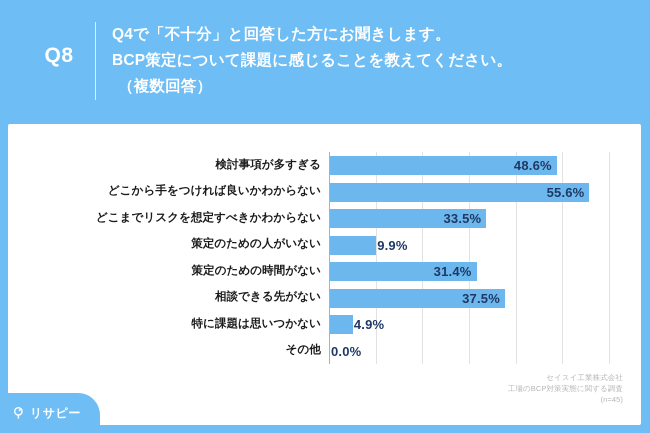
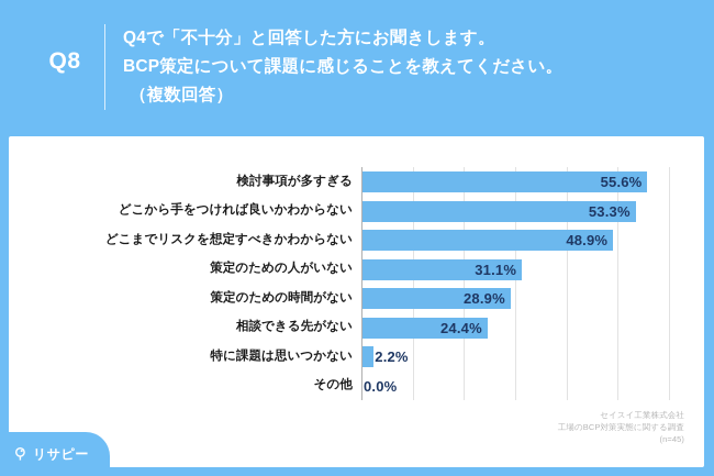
検討事項が多すぎる: 48.6% -> 55.6%
どこから手をつければ良いかわからない: 55.6% -> 53.3%
どこまでリスクを想定すべきかわからない: 33.5% -> 48.9%
策定のための人がいない: 9.9% -> 31.1%
策定のための時間がない: 31.4% -> 28.9%
相談できる先がない: 37.5% -> 24.4%
特に課題は思いつかない: 4.9% -> 2.2%
